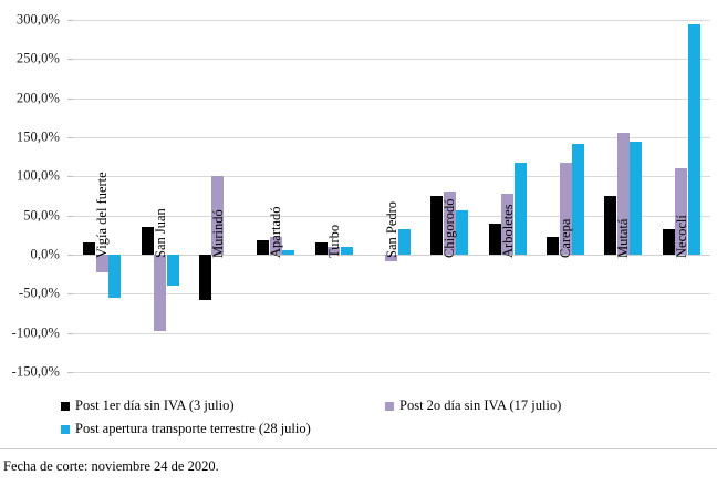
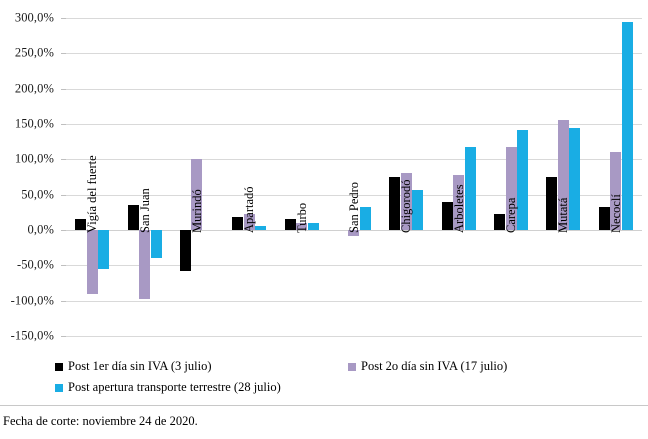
Post 2o día sin IVA (17 julio)/Vigía del fuerte: -20% -> -90%
